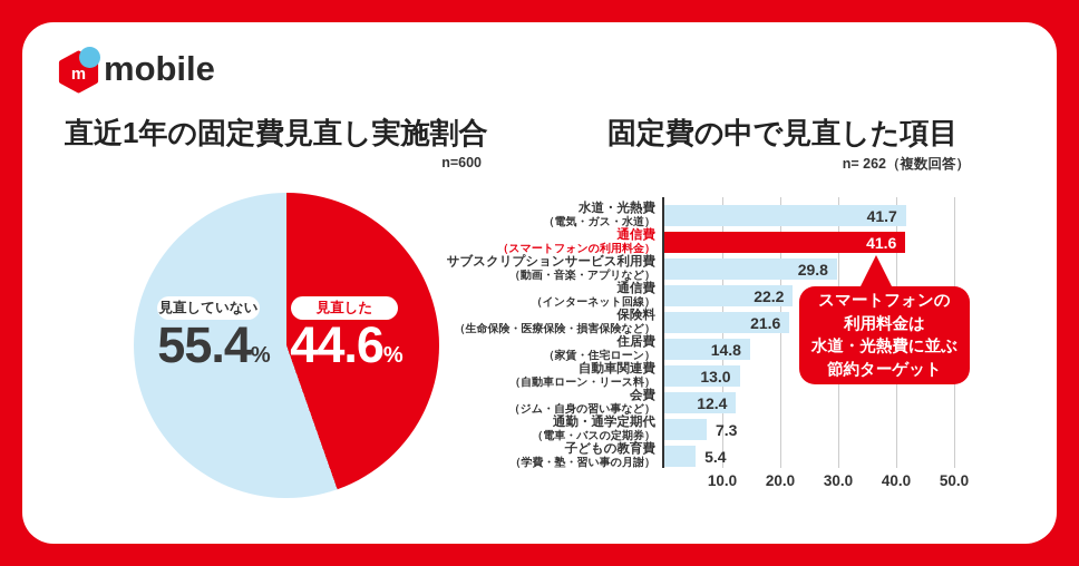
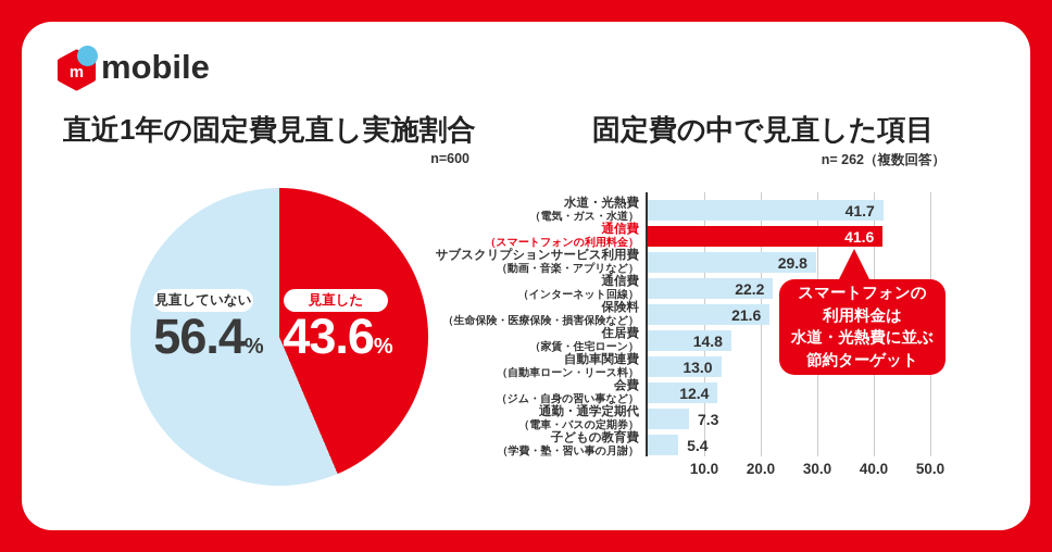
直近1年の固定費見直し実施割合/見直した: 44.6 -> 43.6
直近1年の固定費見直し実施割合/見直していない: 55.4 -> 56.4
